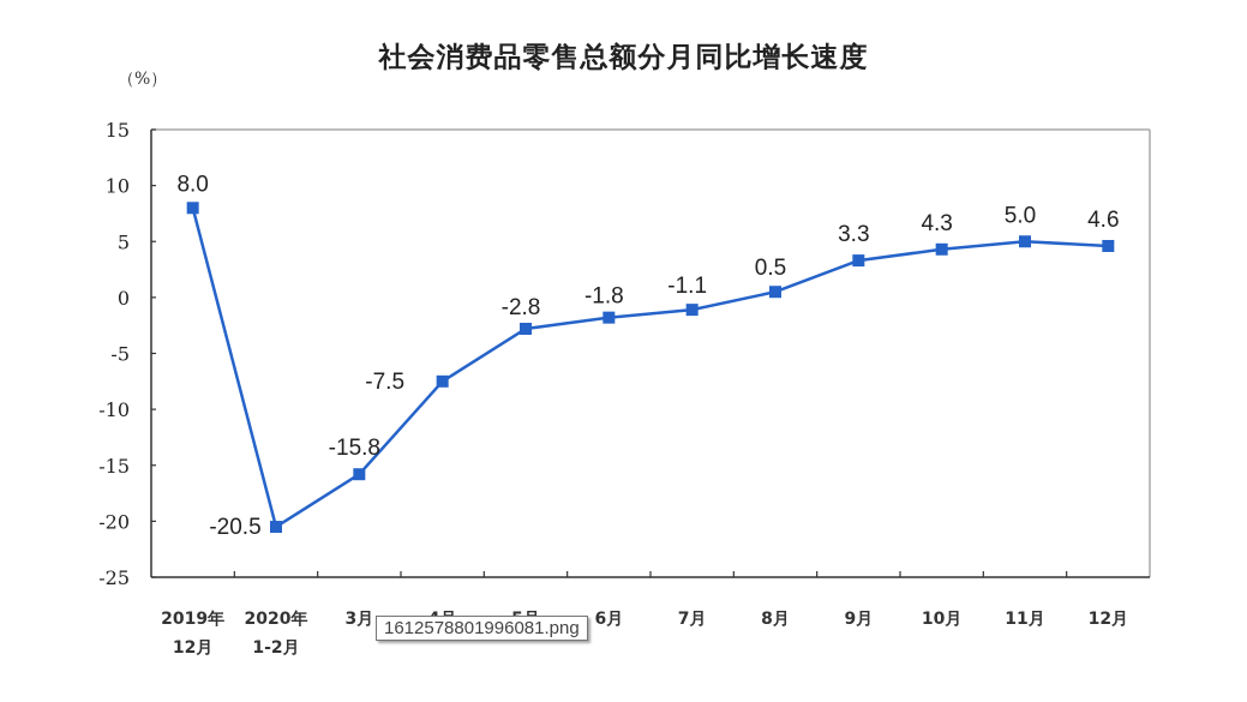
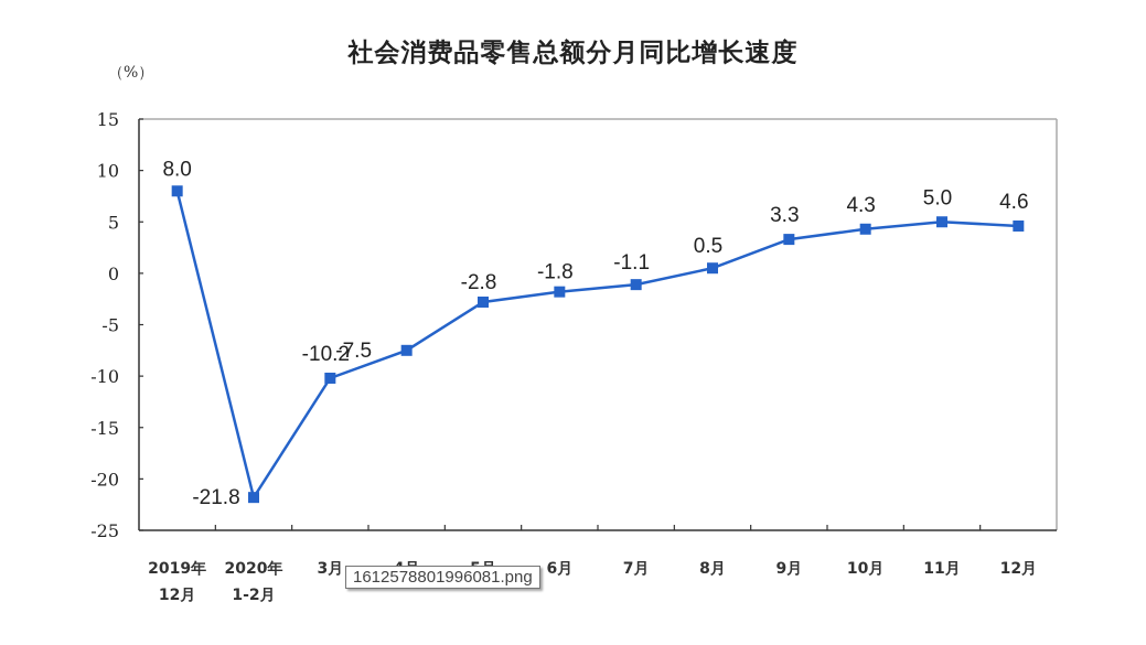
2020年1-2月: -20.5 -> -21.8
3月: -15.8 -> -10.2
